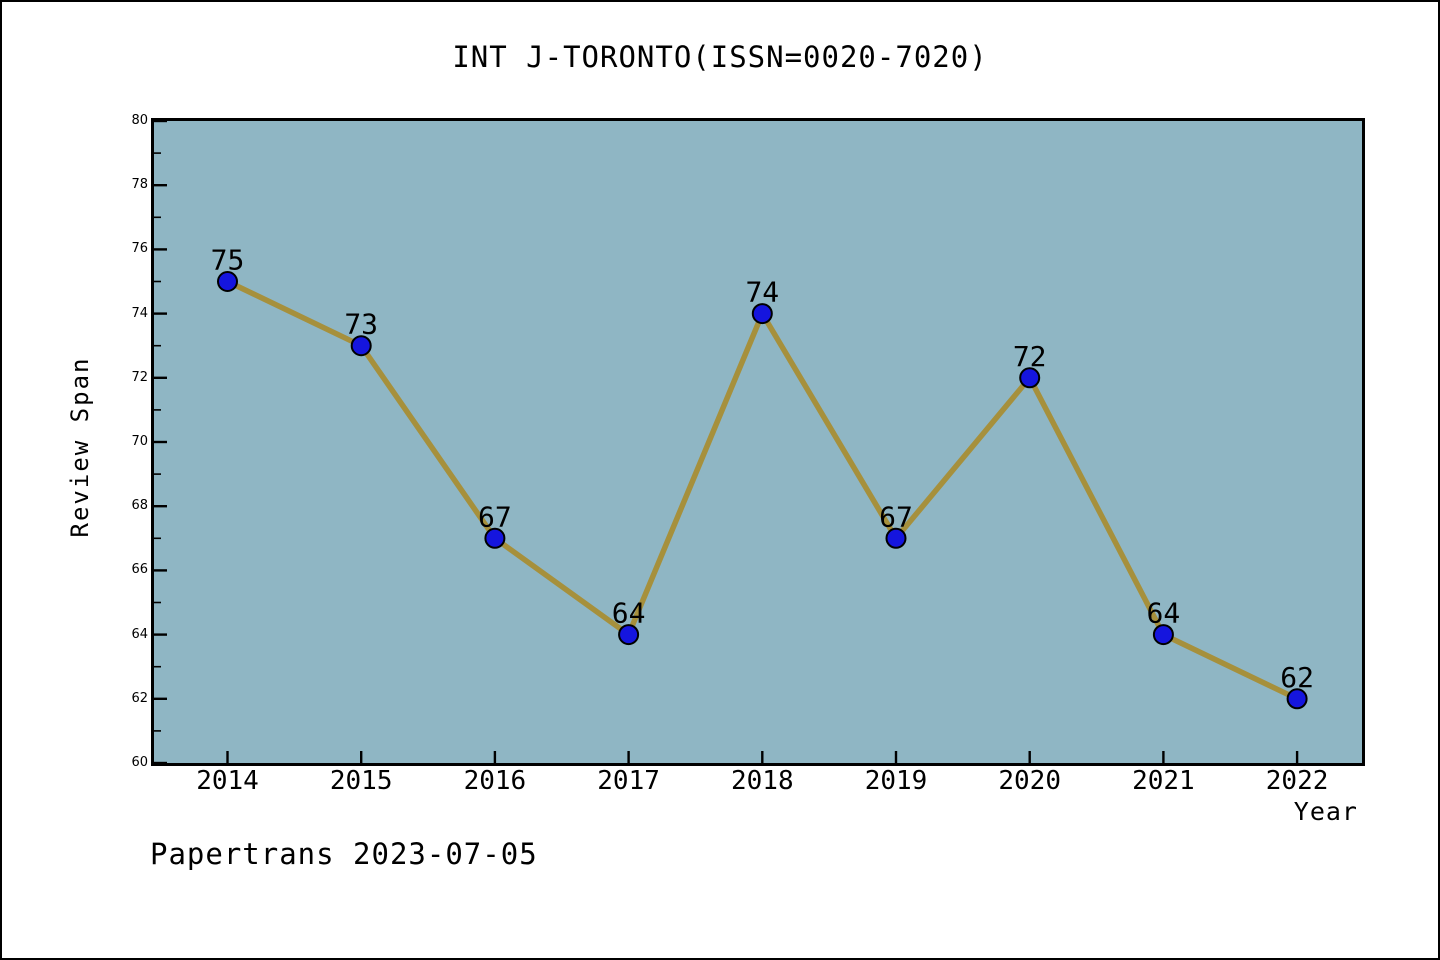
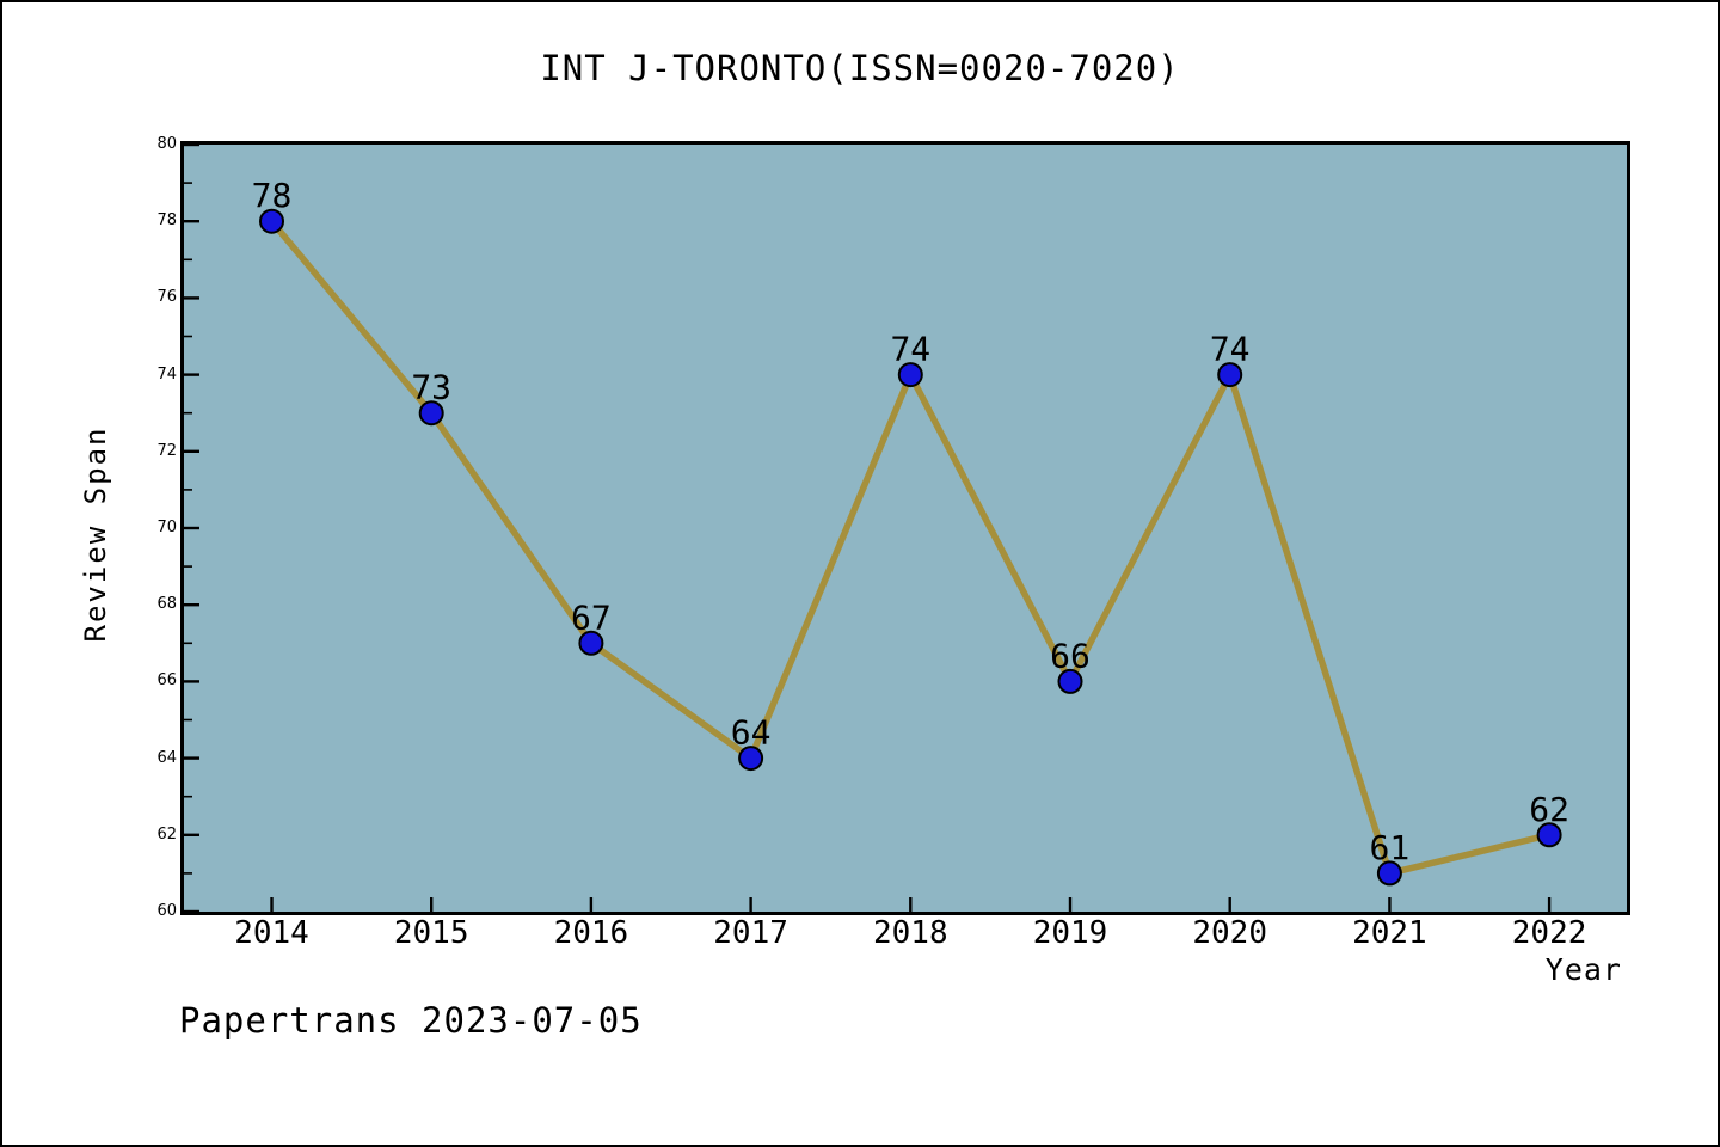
2014: 75 -> 78
2019: 67 -> 66
2020: 72 -> 74
2021: 64 -> 61
